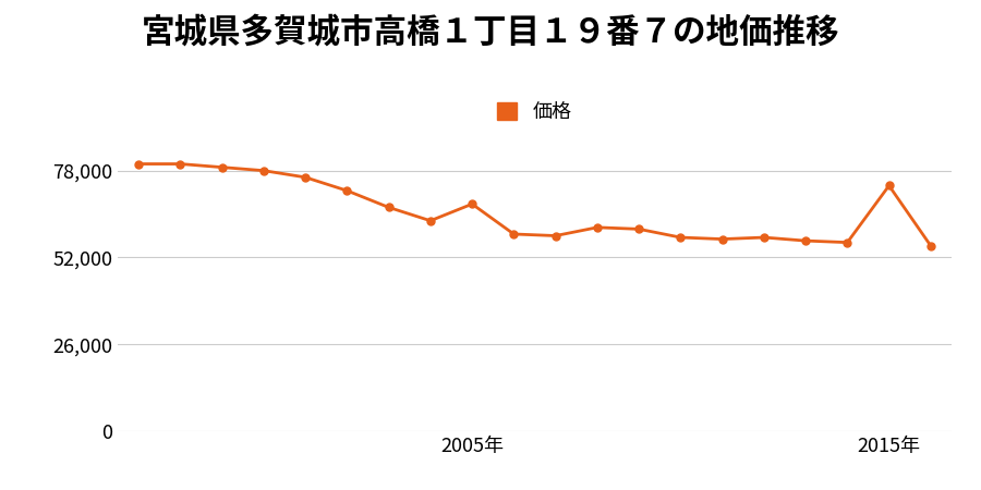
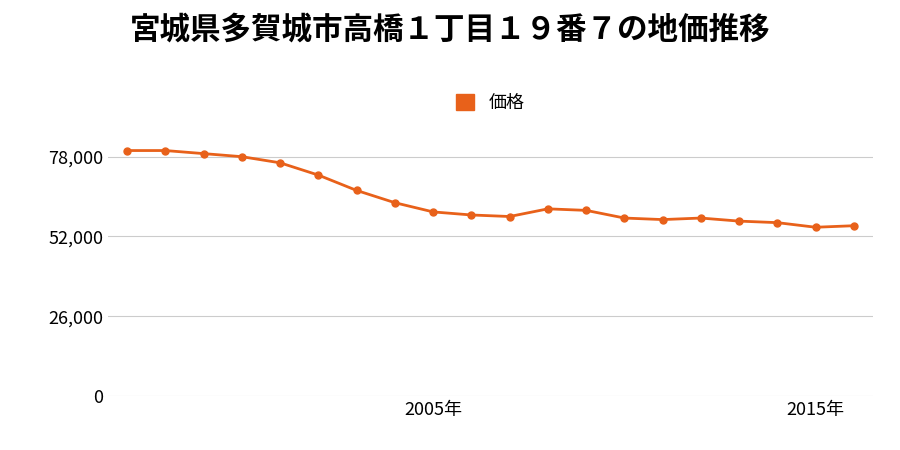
2005年: 68,000 -> 60,000
2015年: 73,500 -> 55,000
